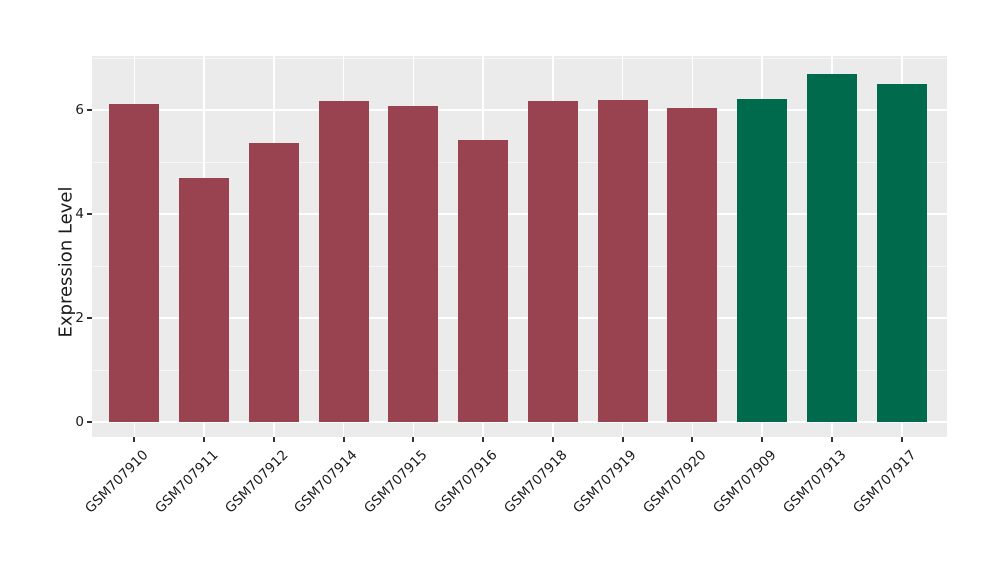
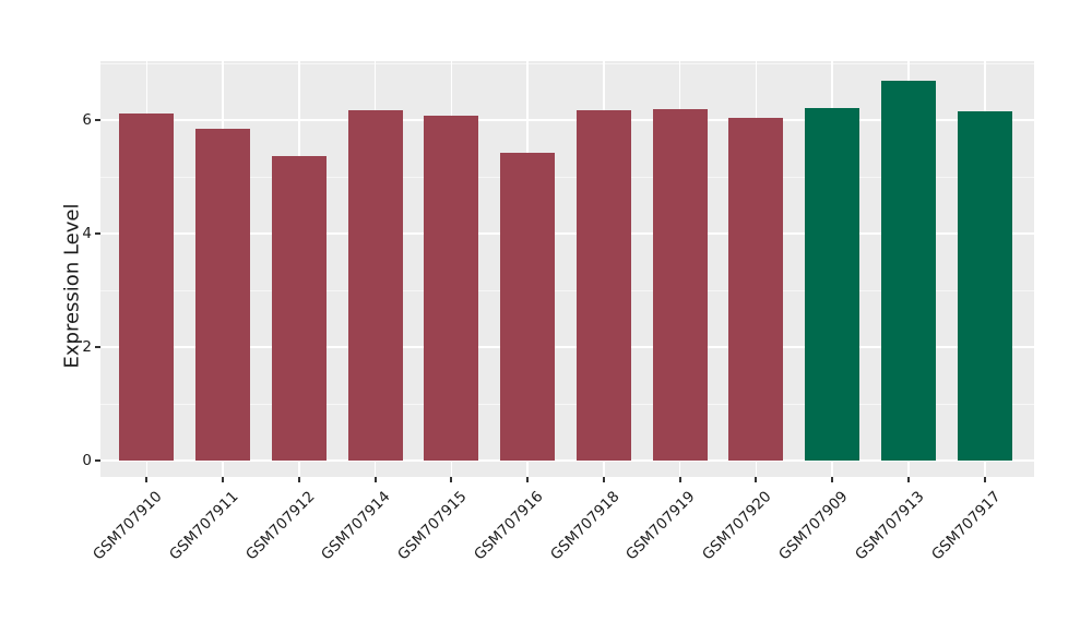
GSM707911: 4.7 -> 5.8
GSM707917: 6.5 -> 6.2
